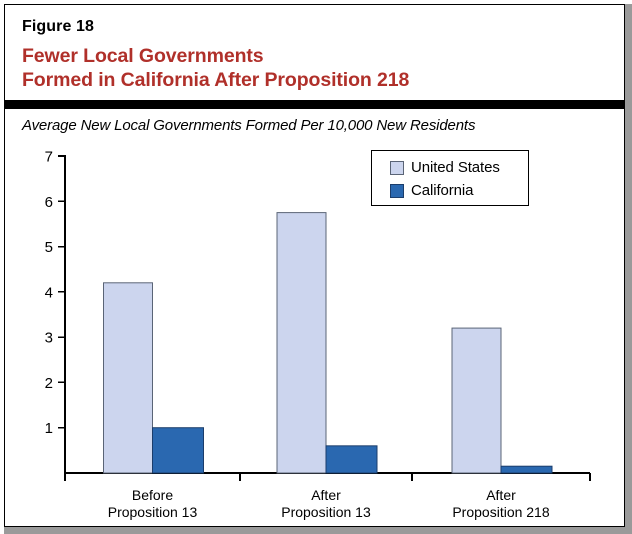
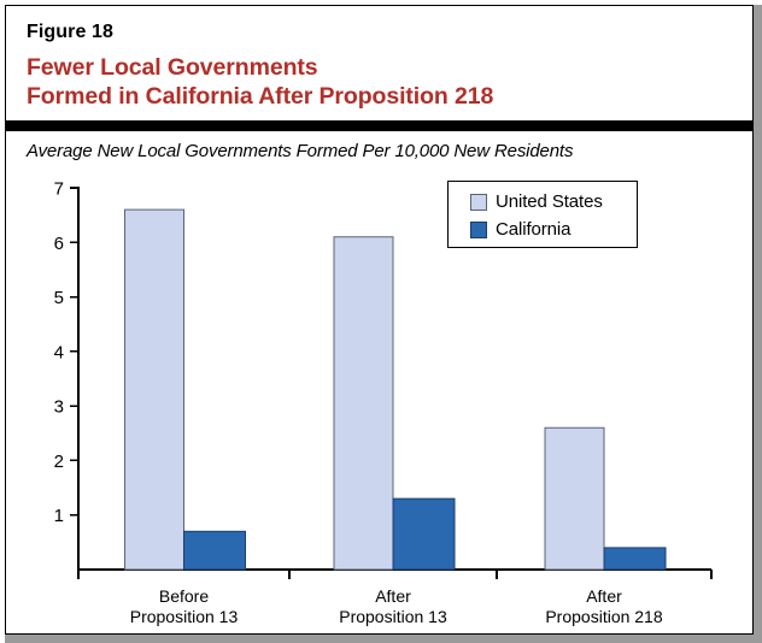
United States/Before Proposition 13: 4.2 -> 6.6
California/Before Proposition 13: 1.0 -> 0.7
United States/After Proposition 13: 5.8 -> 6.1
California/After Proposition 13: 0.6 -> 1.3
United States/After Proposition 218: 3.2 -> 2.6
California/After Proposition 218: 0.1 -> 0.4
